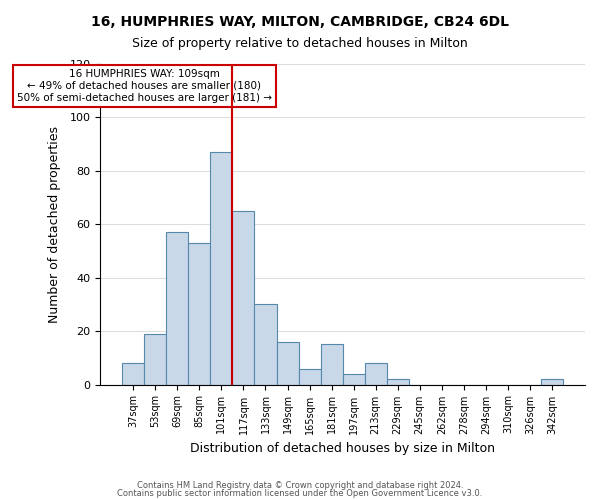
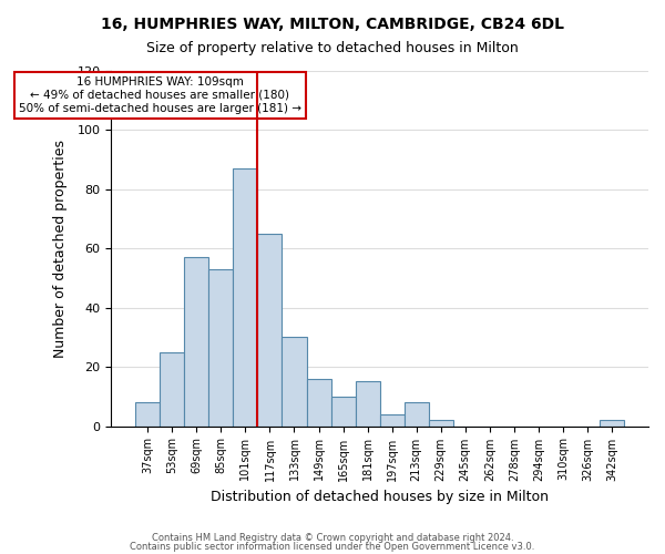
53sqm: 19 -> 25
165sqm: 6 -> 10
